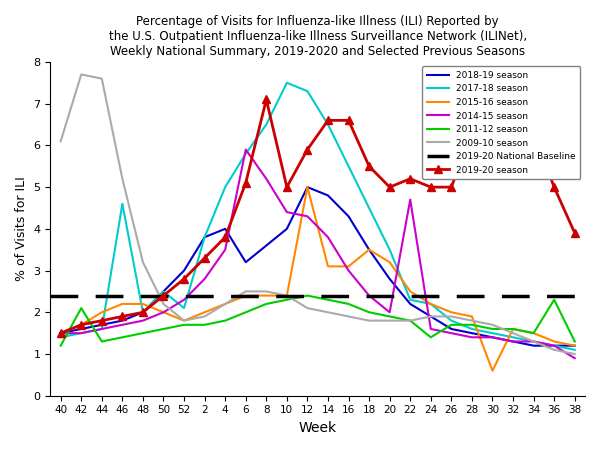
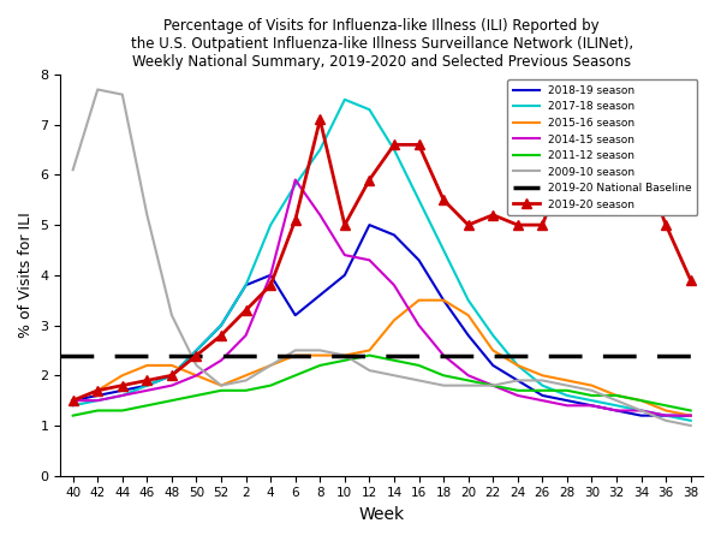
2011-12 season/42: 2.1 -> 1.3
2017-18 season/46: 4.6 -> 1.8
2017-18 season/52: 2.1 -> 3.0
2014-15 season/4: 3.5 -> 4.0
2015-16 season/12: 5.0 -> 2.5
2015-16 season/16: 3.1 -> 3.5
2017-18 season/22: 2.3 -> 2.8
2014-15 season/22: 4.7 -> 1.8
2011-12 season/24: 1.4 -> 1.7
2015-16 season/30: 0.6 -> 1.8
2011-12 season/36: 2.3 -> 1.4
2014-15 season/38: 0.9 -> 1.2
